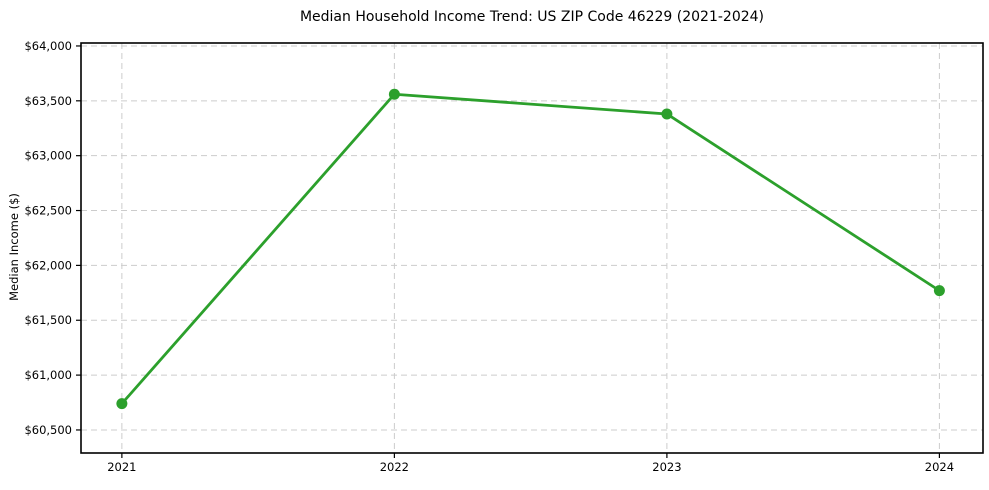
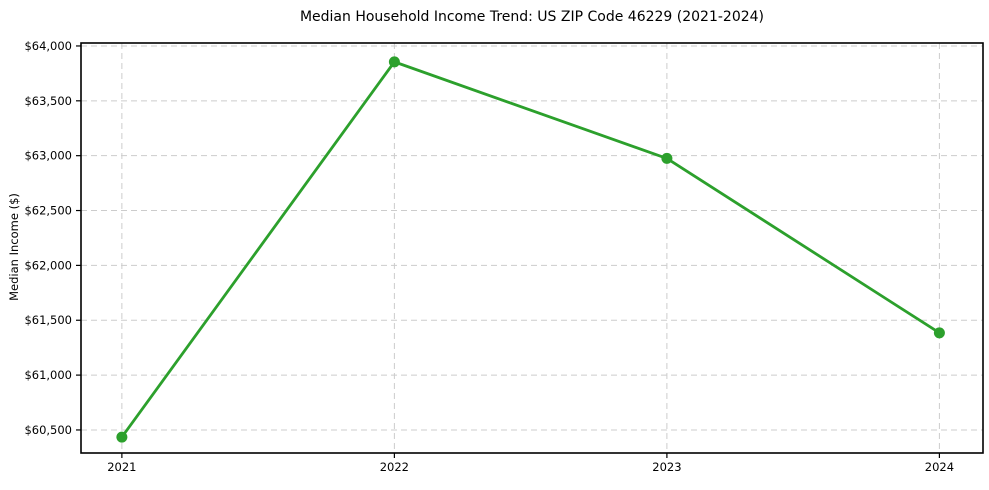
2021: $60740 -> $60440
2022: $63560 -> $63860
2023: $63380 -> $62980
2024: $61770 -> $61380
